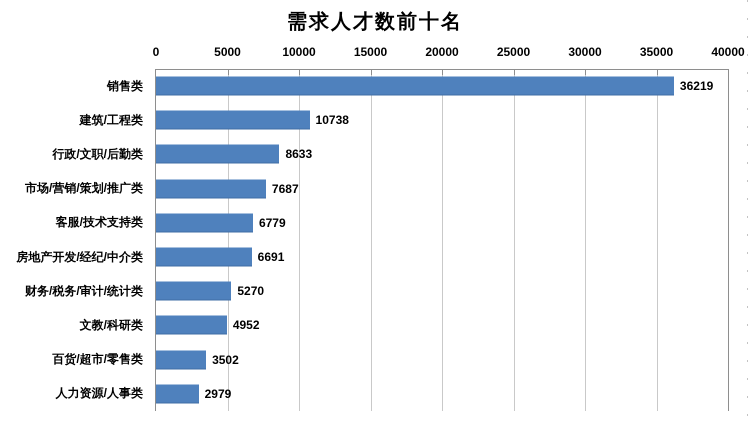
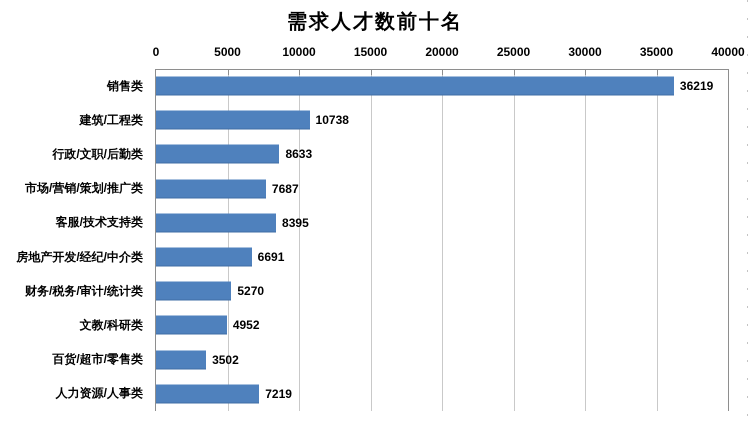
客服/技术支持类: 6779 -> 8395
人力资源/人事类: 2979 -> 7219
